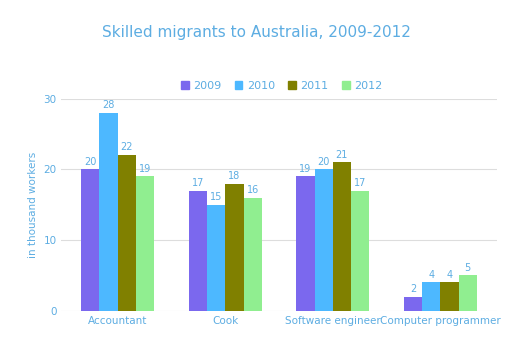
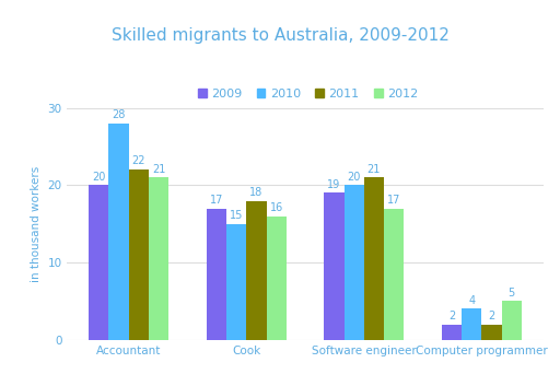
2012/Accountant: 19 -> 21
2011/Computer programmer: 4 -> 2
